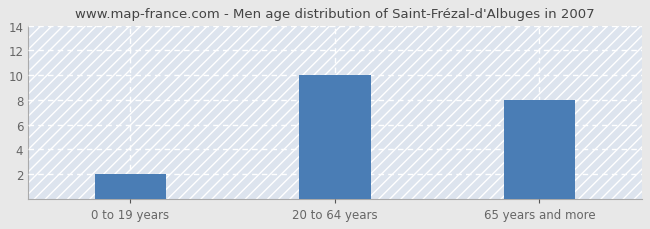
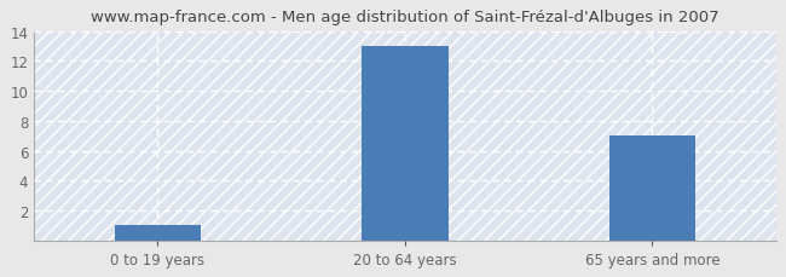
0 to 19 years: 2 -> 1
20 to 64 years: 10 -> 13
65 years and more: 8 -> 7
